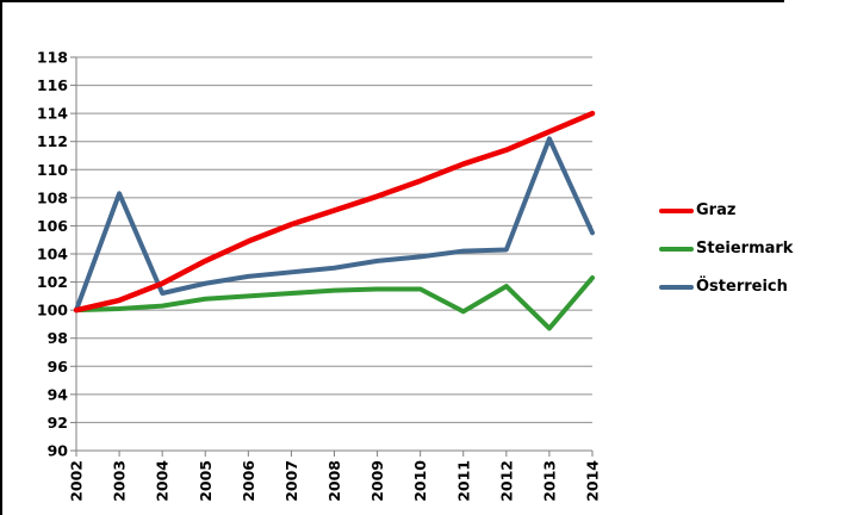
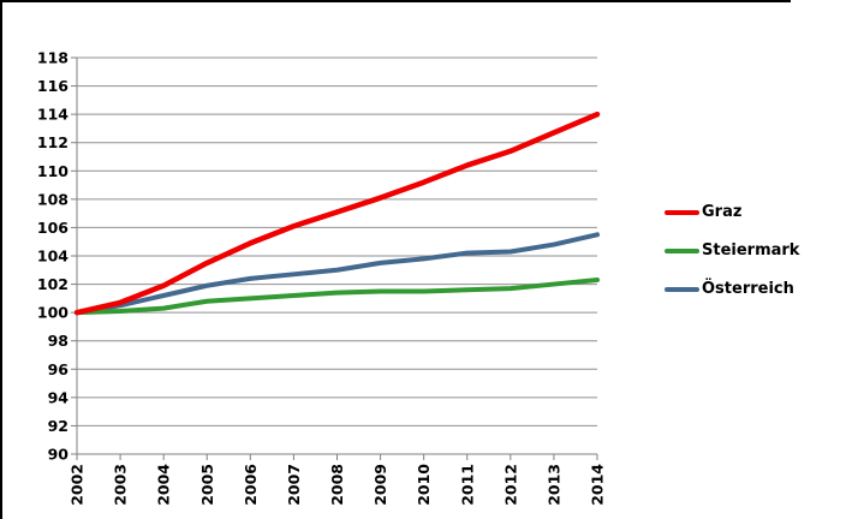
Österreich/2003: 108.3 -> 100.5
Steiermark/2011: 99.9 -> 101.6
Steiermark/2013: 98.7 -> 102.0
Österreich/2013: 112.2 -> 104.8
